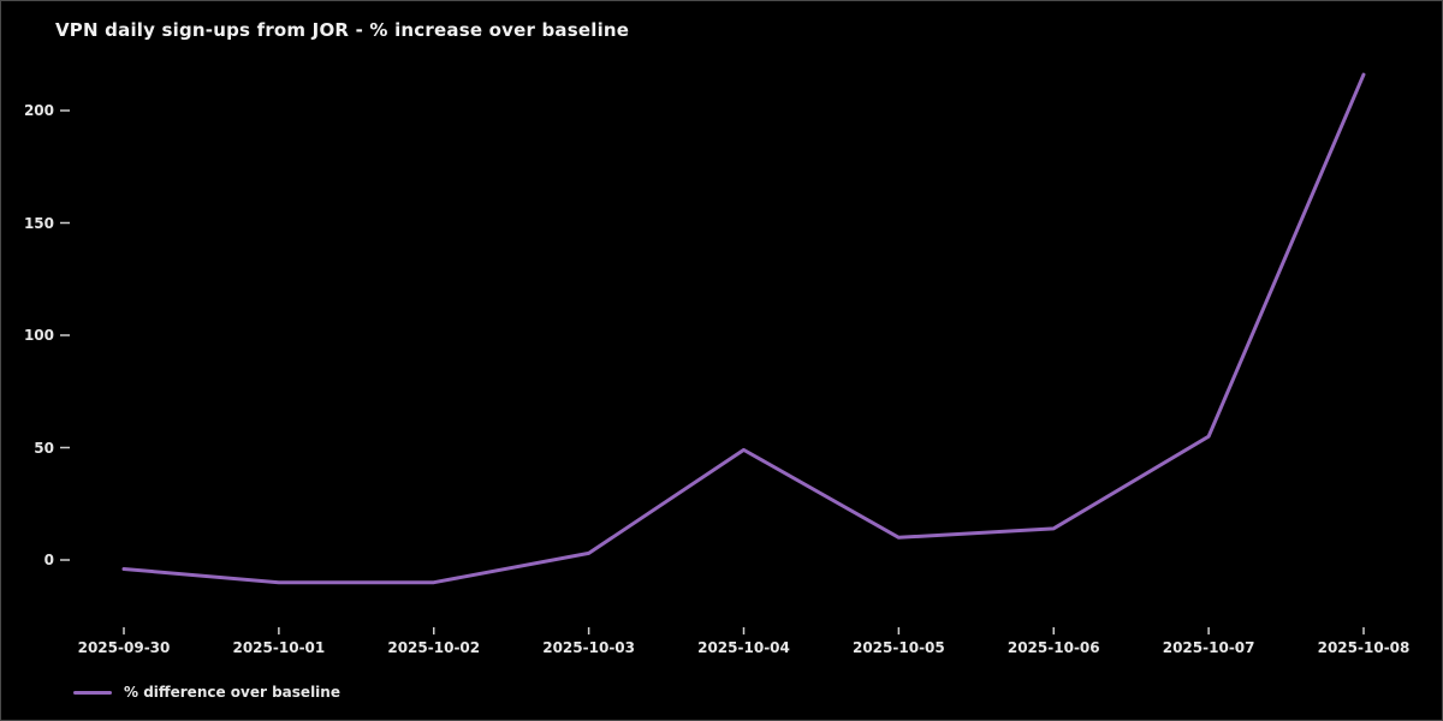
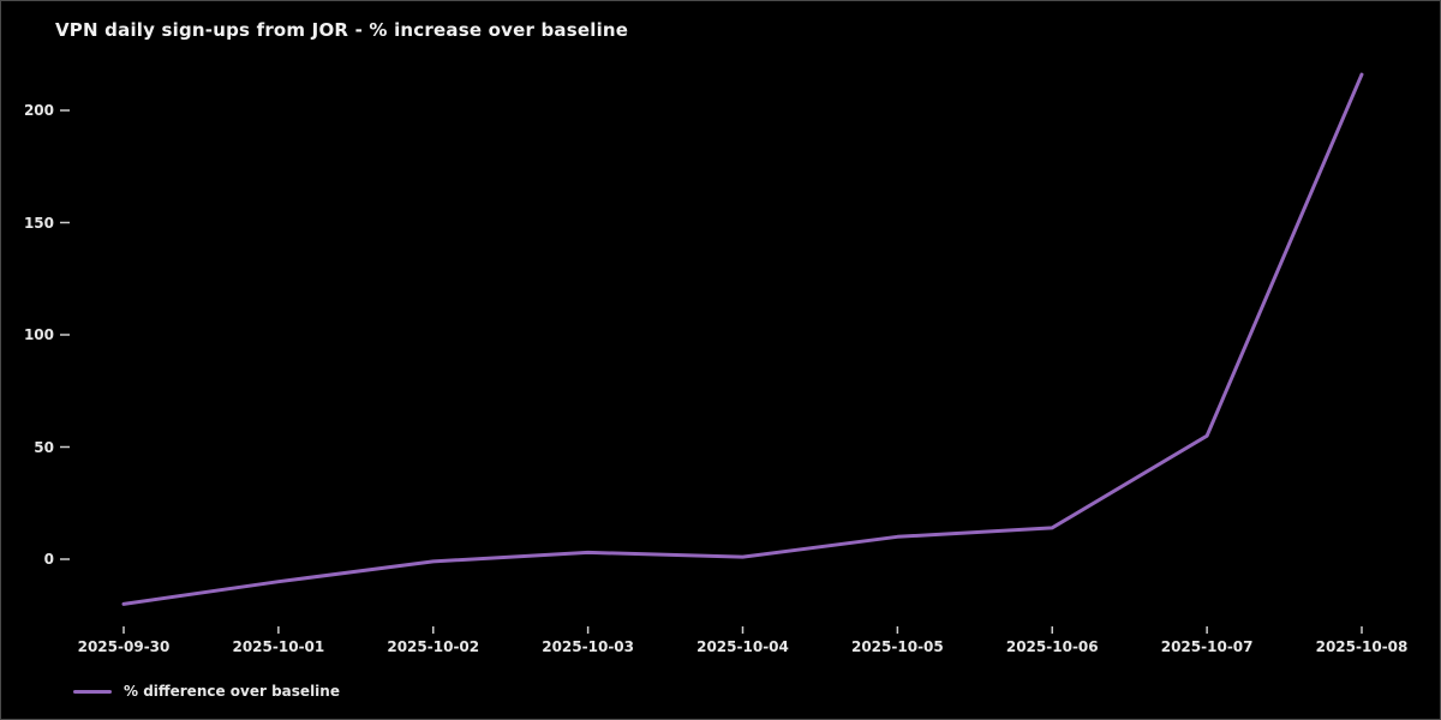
2025-09-30: -4 -> -20
2025-10-02: -10 -> -1
2025-10-04: 49 -> 1
